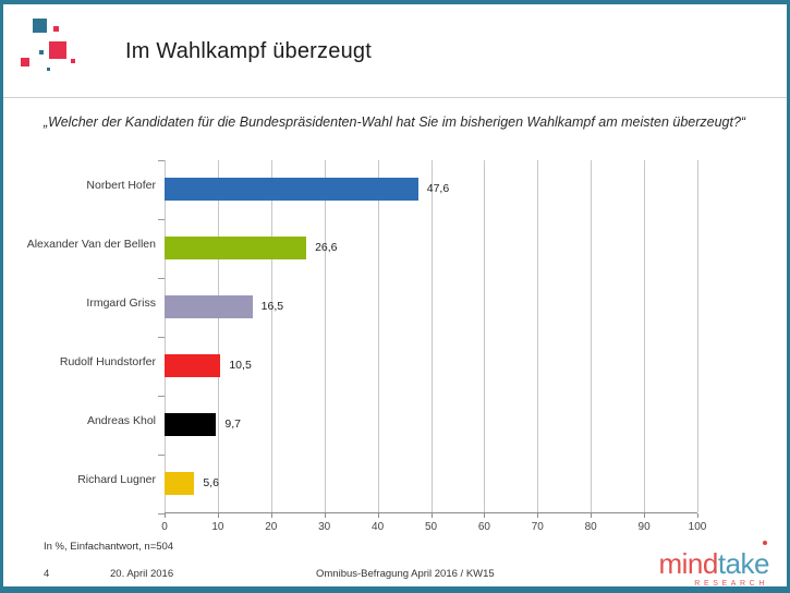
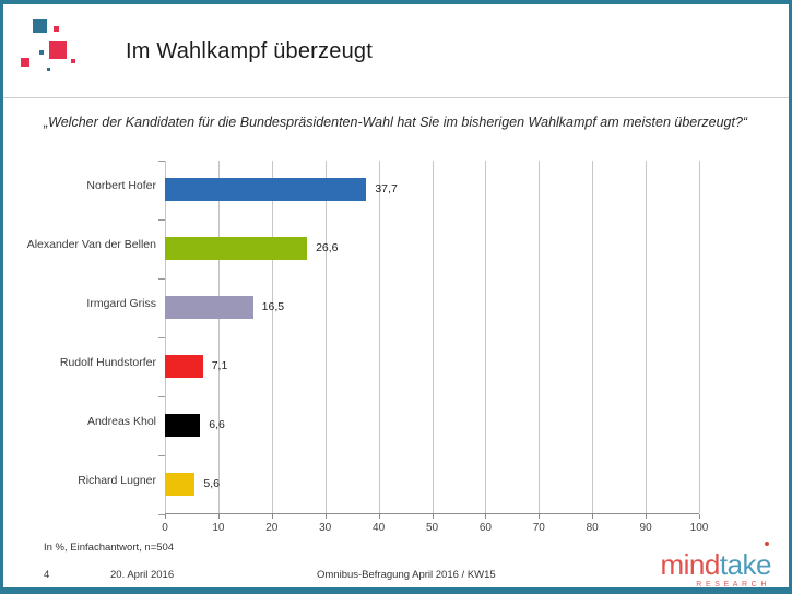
Norbert Hofer: 47,6 -> 37,7
Rudolf Hundstorfer: 10,5 -> 7,1
Andreas Khol: 9,7 -> 6,6
